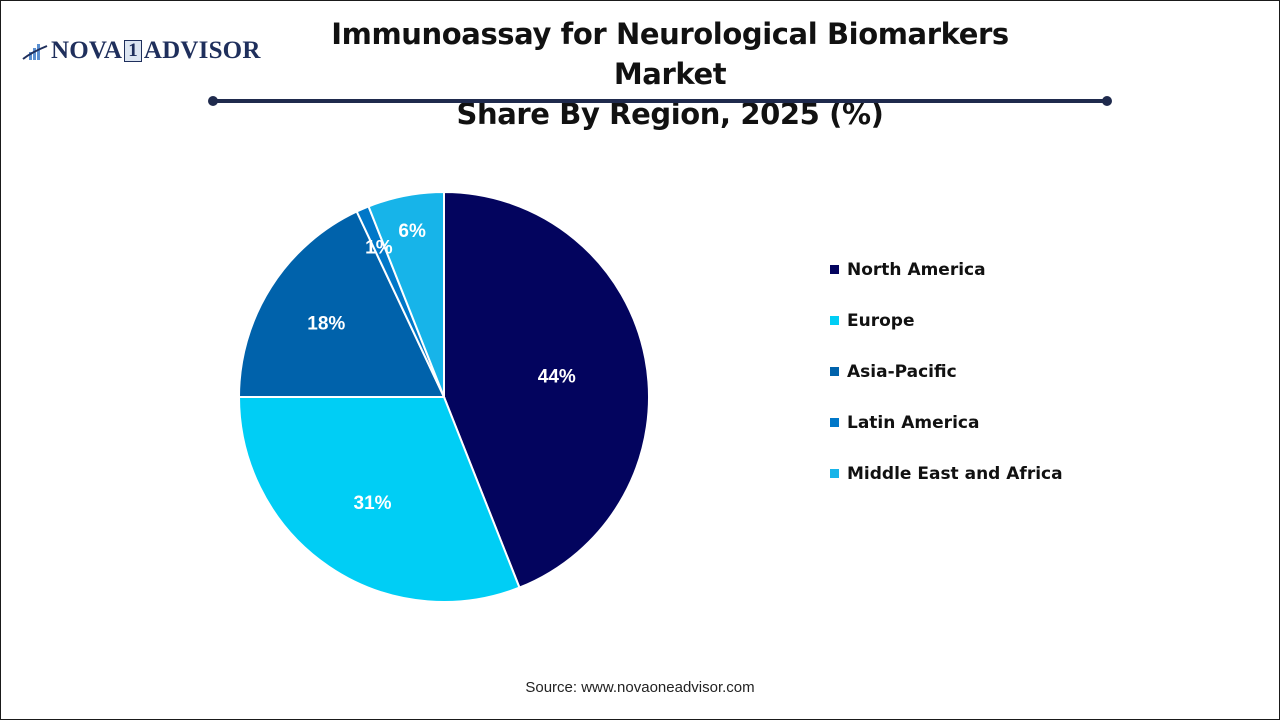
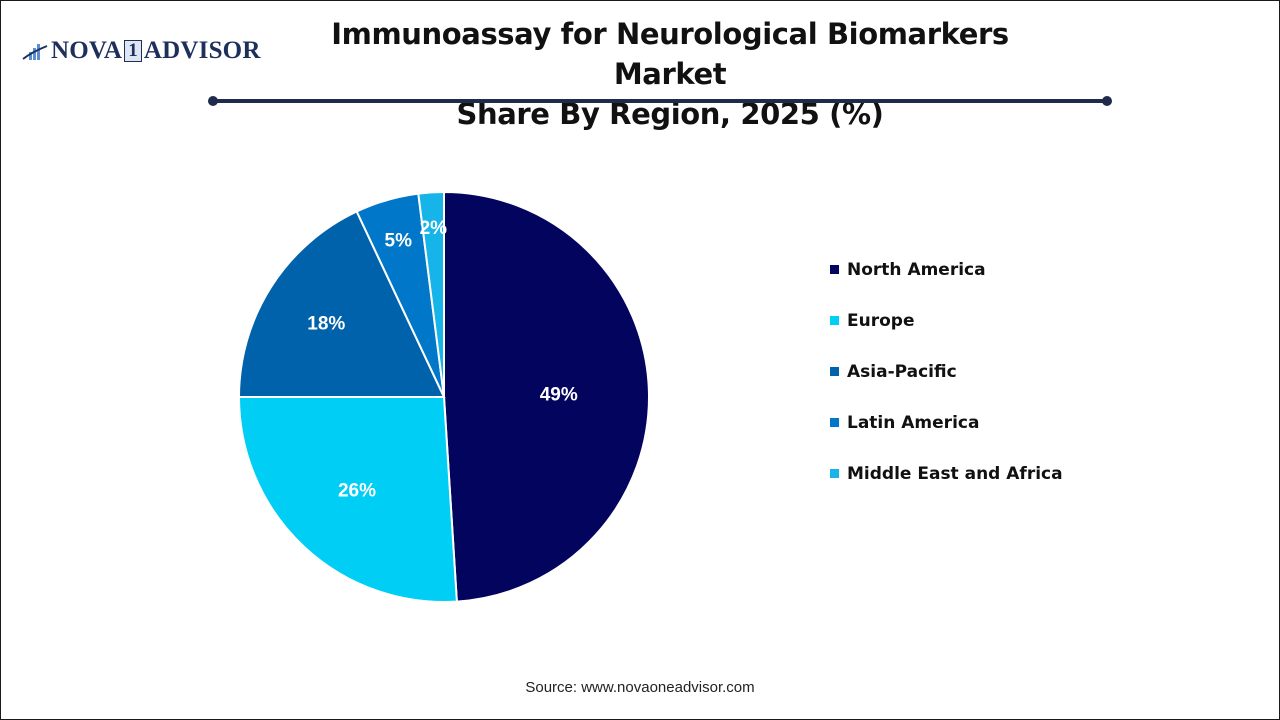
North America: 44% -> 49%
Europe: 31% -> 26%
Latin America: 1% -> 5%
Middle East and Africa: 6% -> 2%
